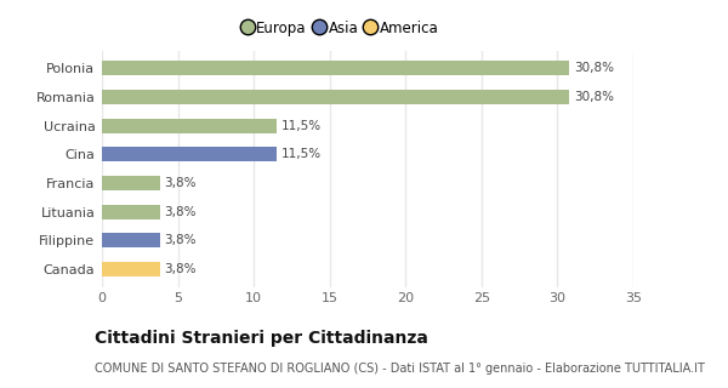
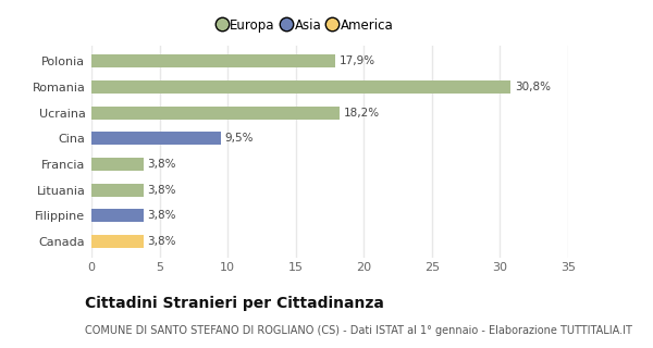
Polonia: 30,8% -> 17,9%
Ucraina: 11,5% -> 18,2%
Cina: 11,5% -> 9,5%
